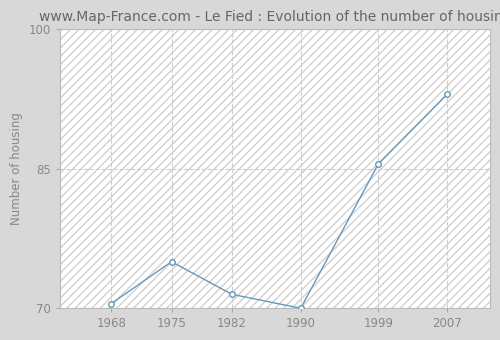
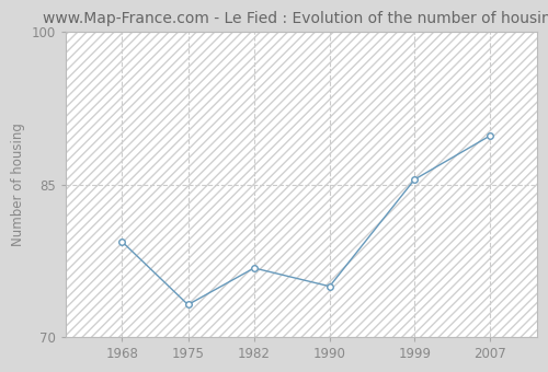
1968: 70.5 -> 79.4
1975: 75.0 -> 73.2
1982: 71.5 -> 76.8
1990: 70.0 -> 75.0
2007: 93.0 -> 89.8
